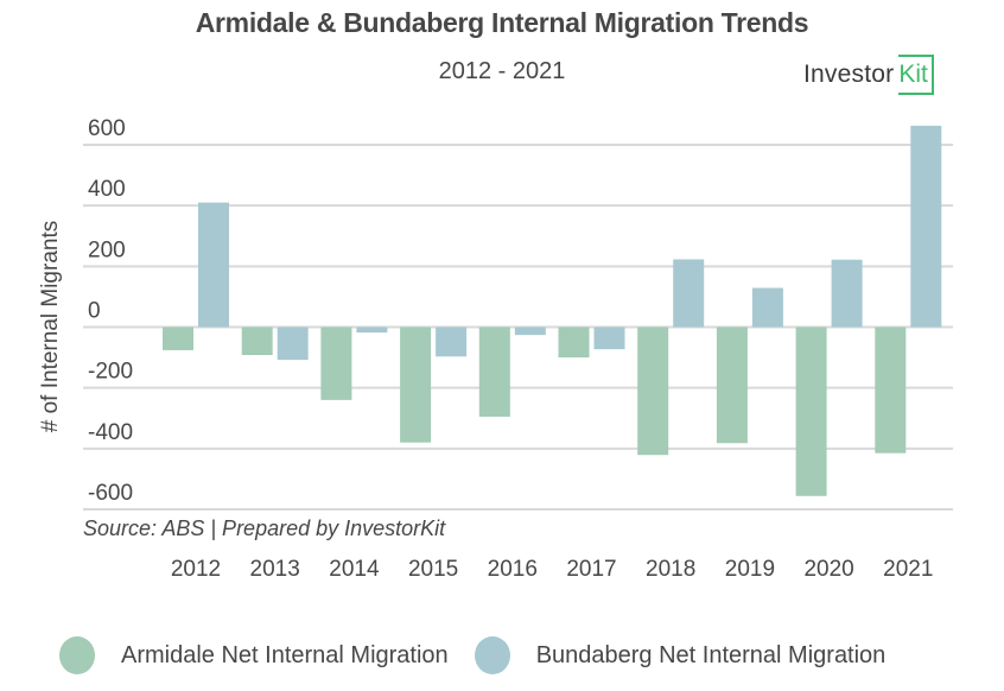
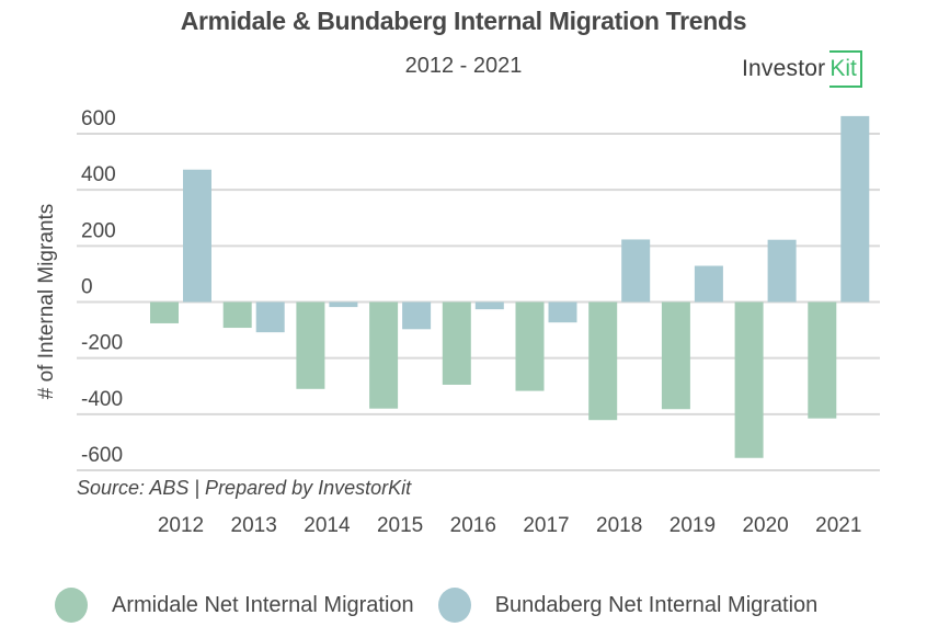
Bundaberg Net Internal Migration/2012: 410 -> 470
Armidale Net Internal Migration/2014: -240 -> -310
Armidale Net Internal Migration/2017: -100 -> -320
